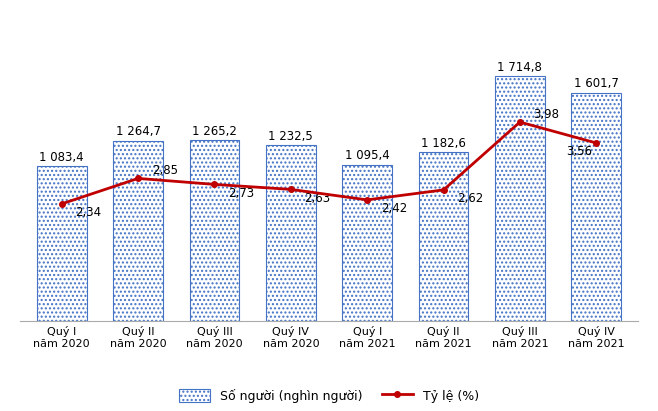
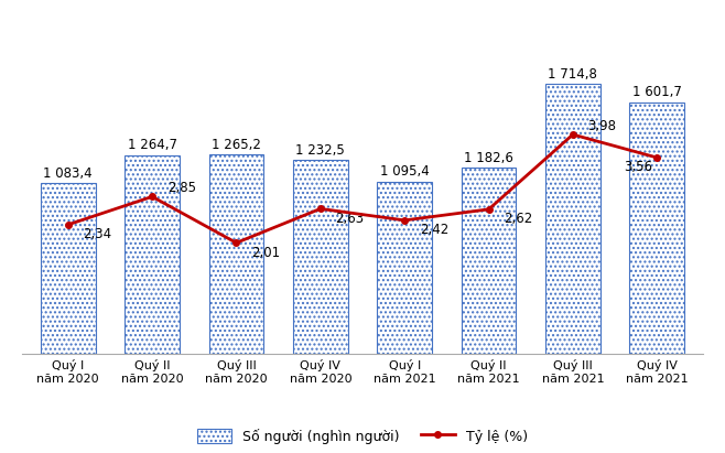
Tỷ lệ (%)/Quý III năm 2020: 2,73 -> 2,01
